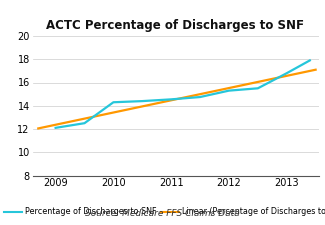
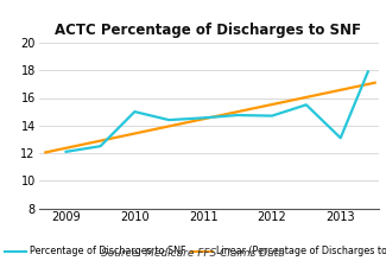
2010: 14.3 -> 15.0
2012: 15.3 -> 14.7
2013: 16.8 -> 13.1
